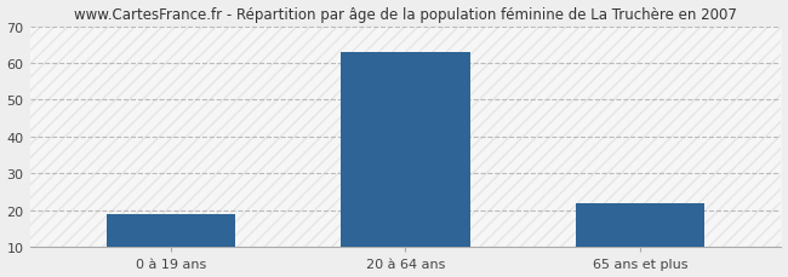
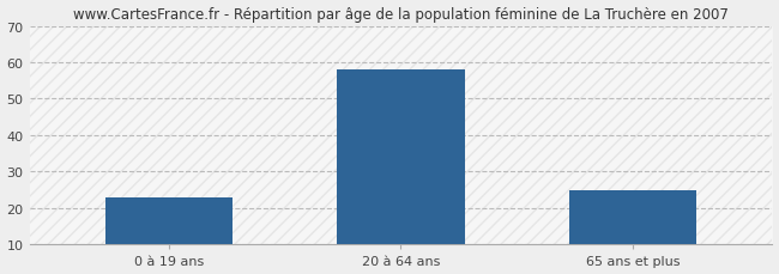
0 à 19 ans: 19 -> 23
20 à 64 ans: 63 -> 58
65 ans et plus: 22 -> 25
